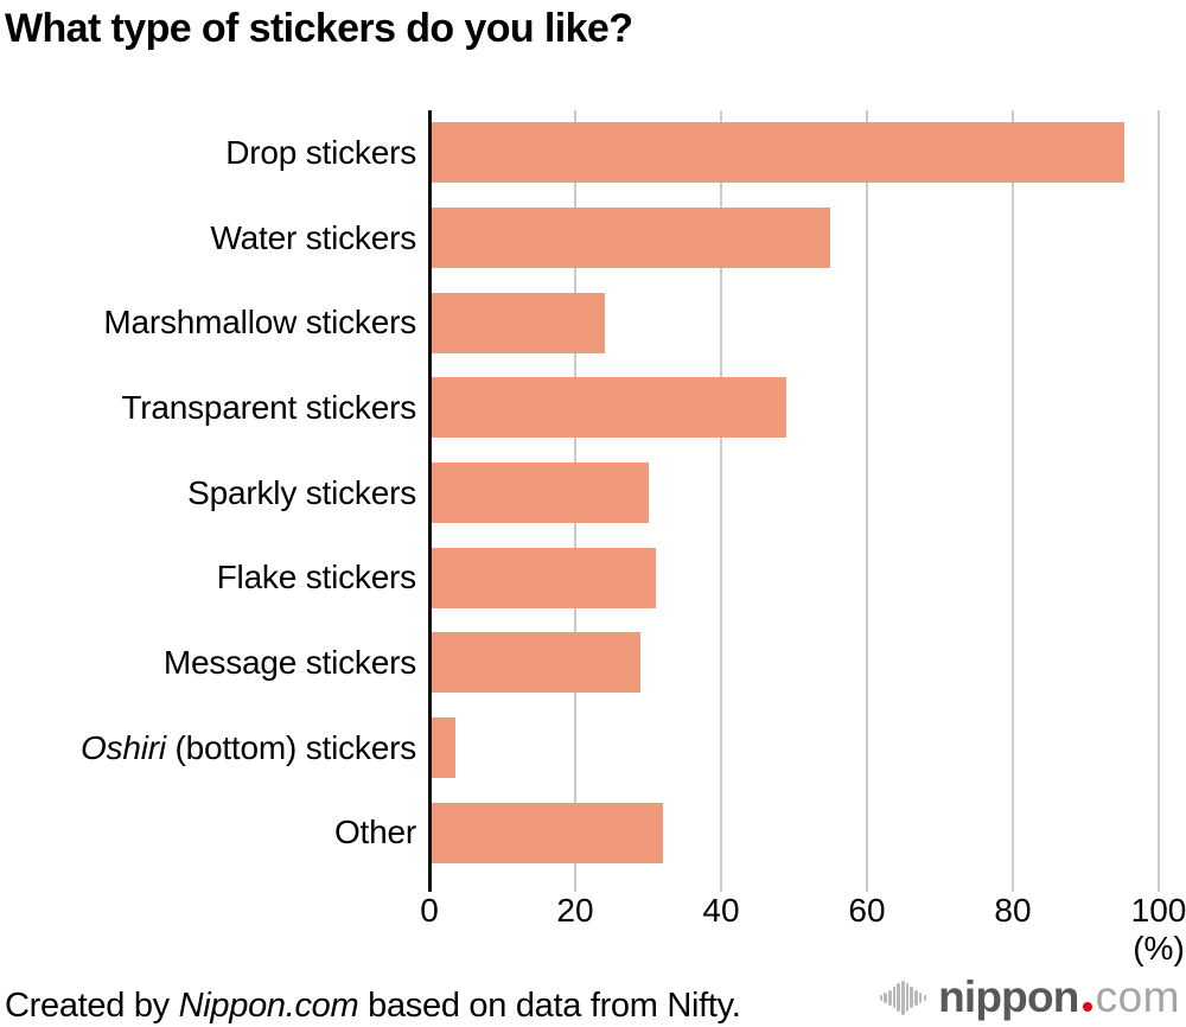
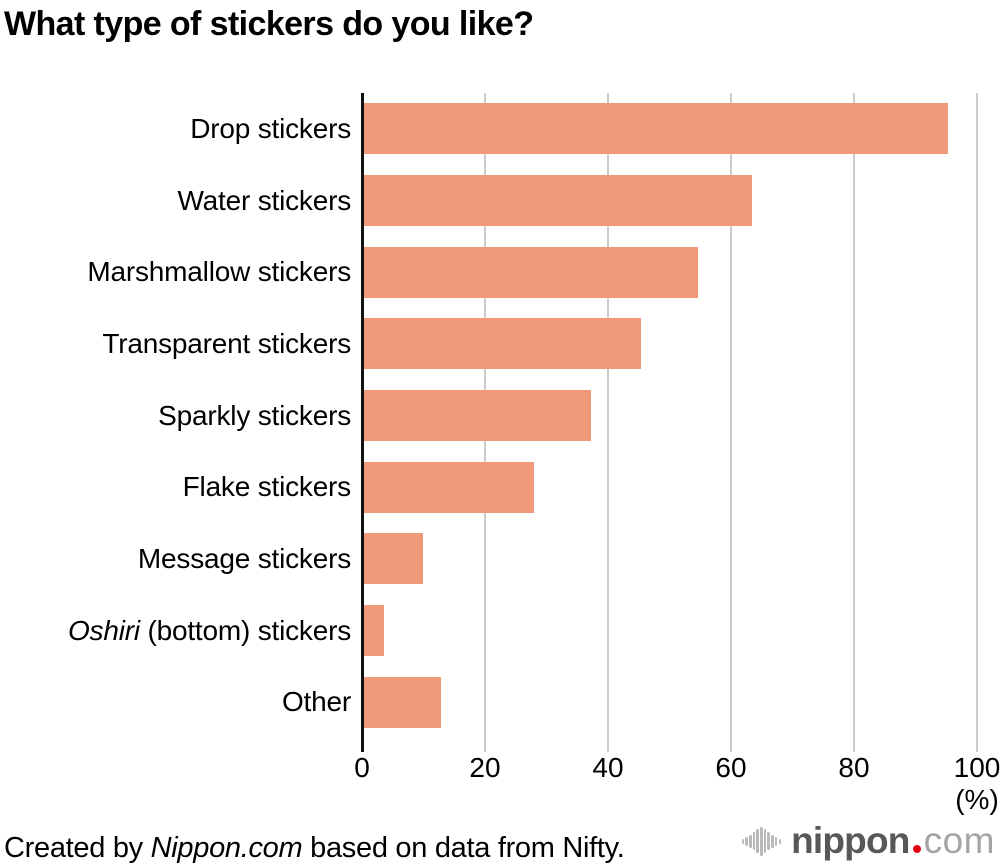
Water stickers: 55 -> 63
Marshmallow stickers: 24 -> 55
Transparent stickers: 49 -> 45
Sparkly stickers: 30 -> 37
Flake stickers: 31 -> 28
Message stickers: 29 -> 10
Other: 32 -> 13
